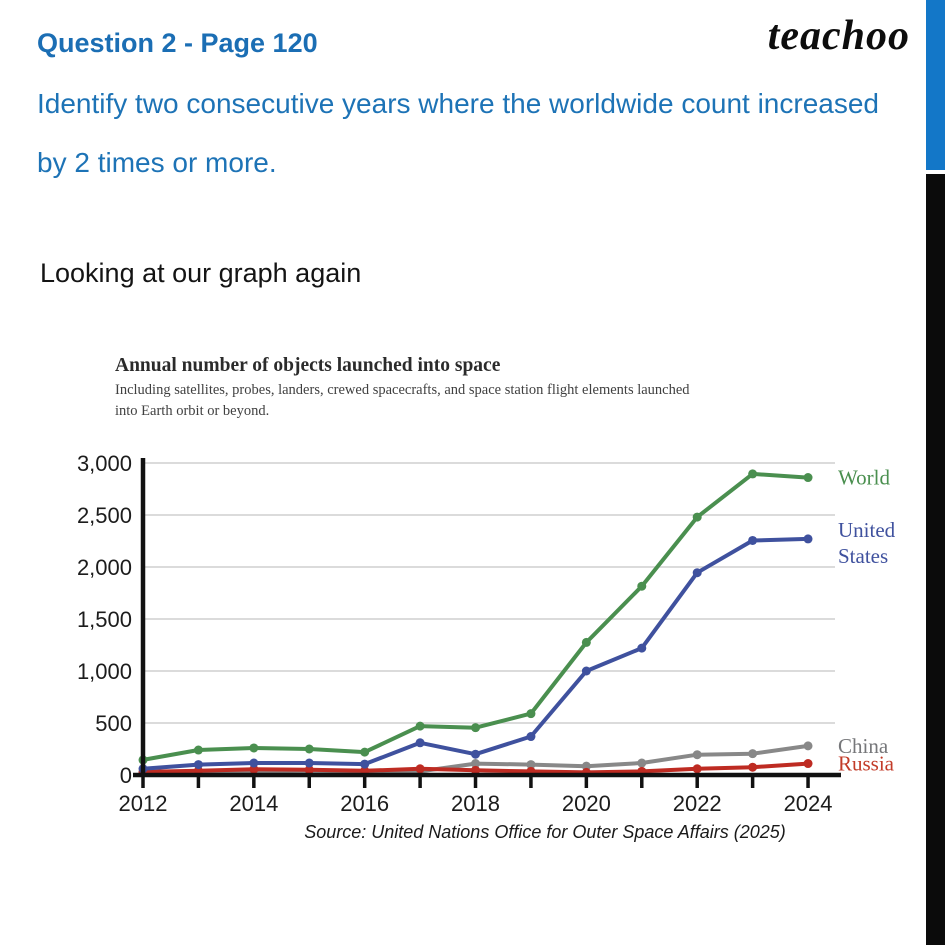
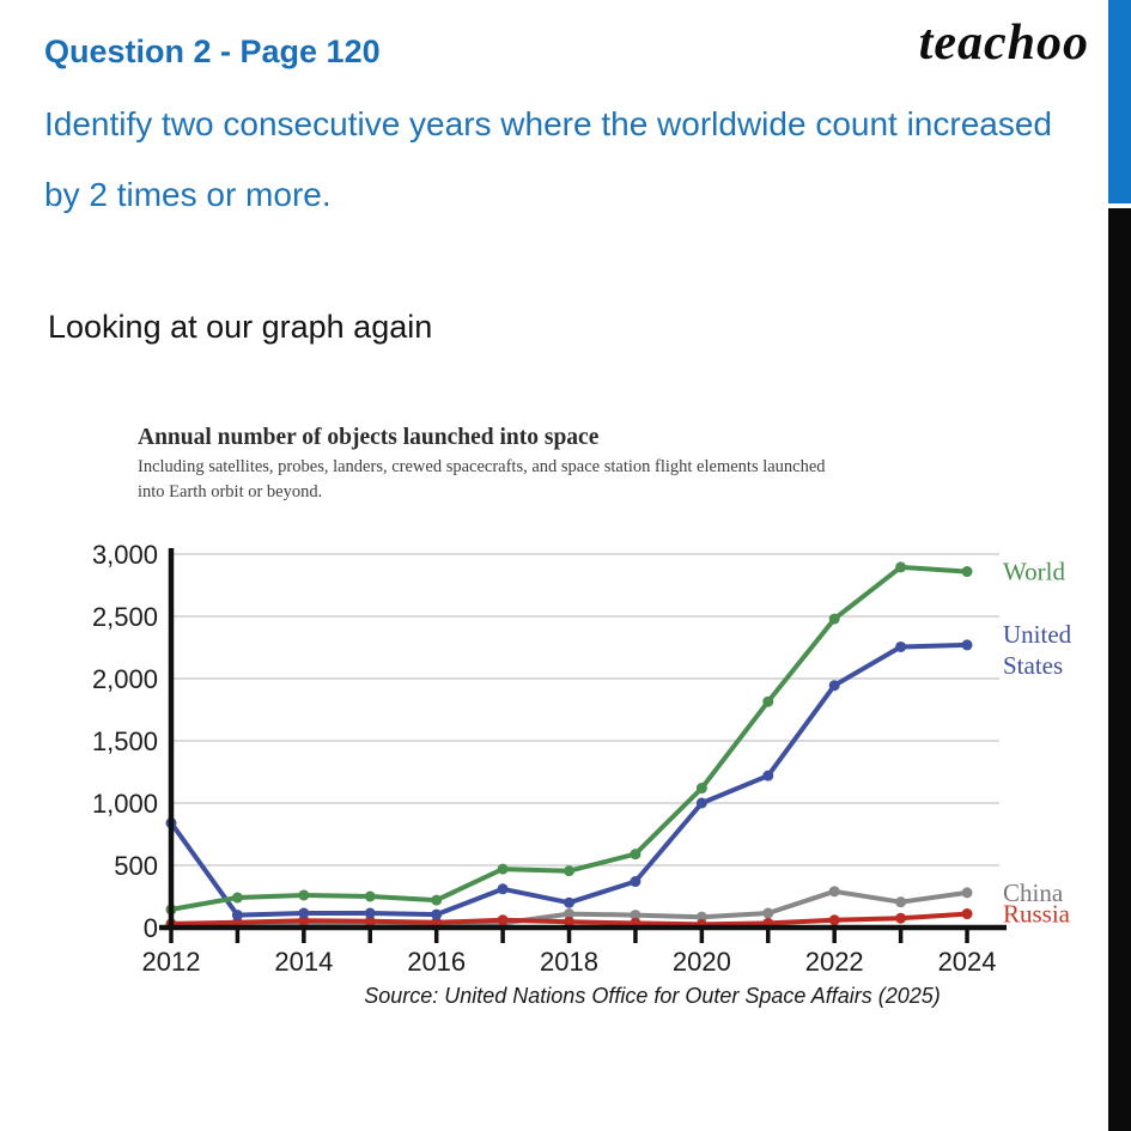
United States/2012: 60 -> 840
World/2020: 1280 -> 1120
China/2022: 200 -> 290
